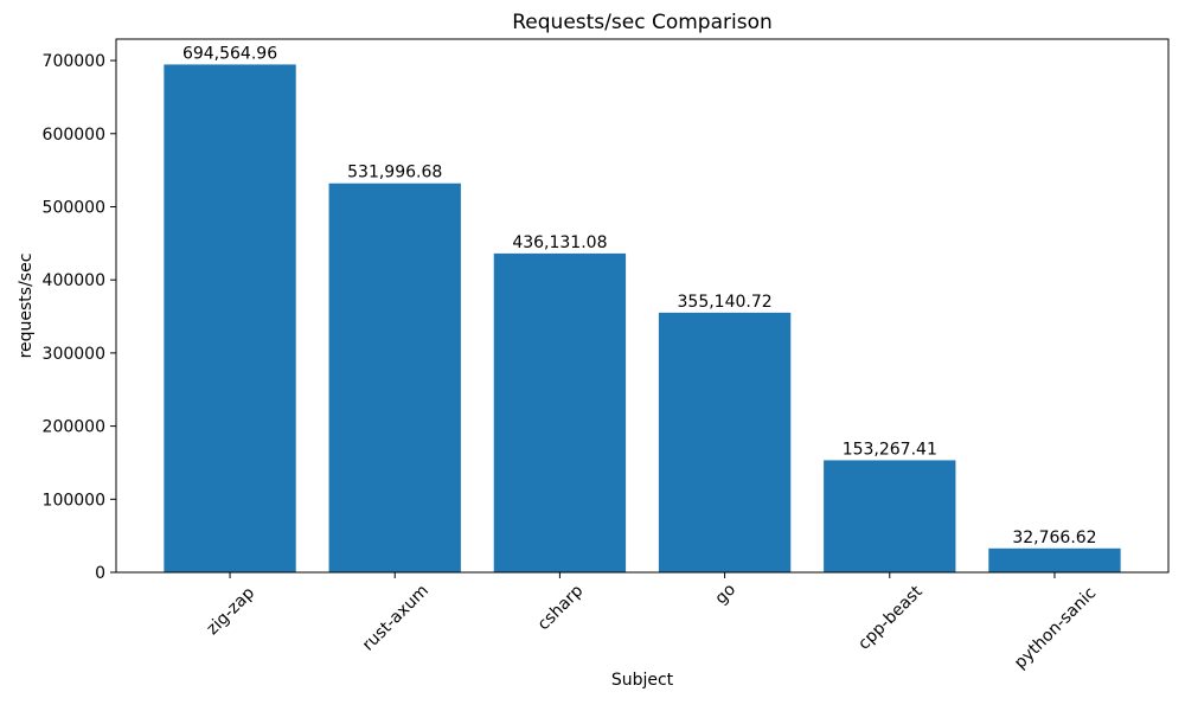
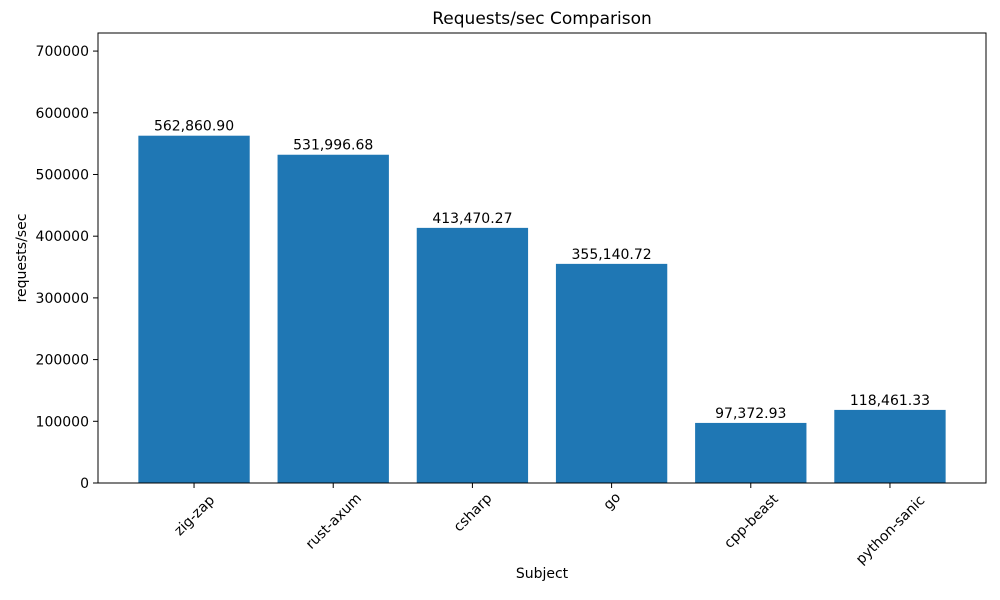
zig-zap: 694,564.96 -> 562,860.90
csharp: 436,131.08 -> 413,470.27
cpp-beast: 153,267.41 -> 97,372.93
python-sanic: 32,766.62 -> 118,461.33
